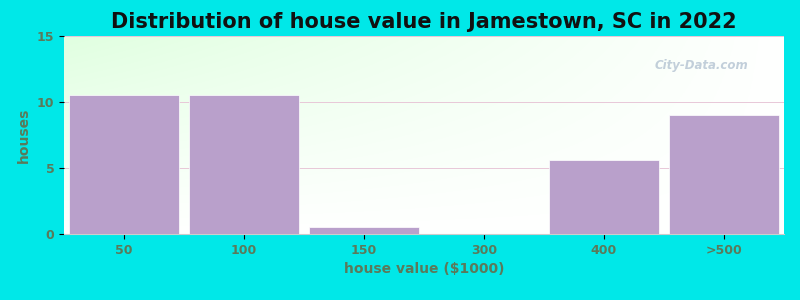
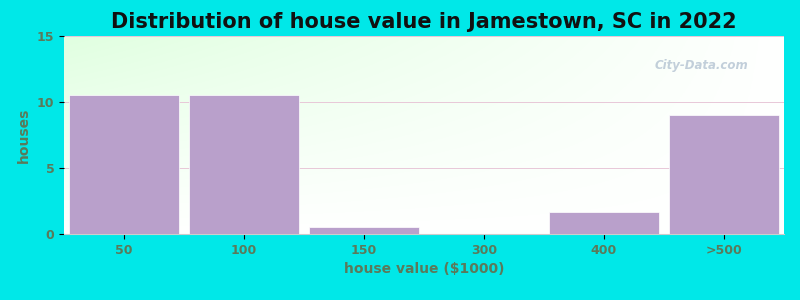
400: 5.6 -> 1.7
